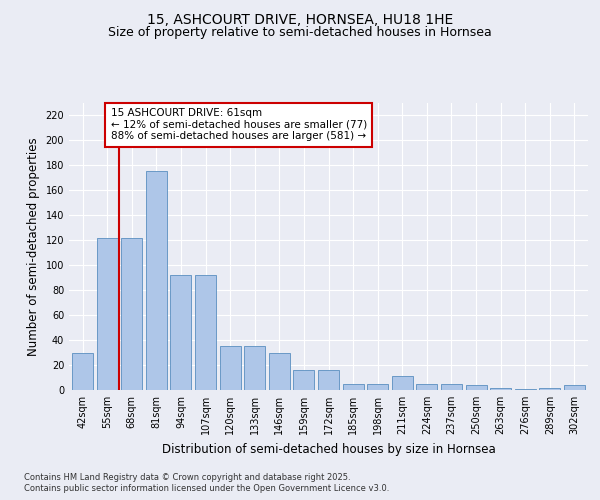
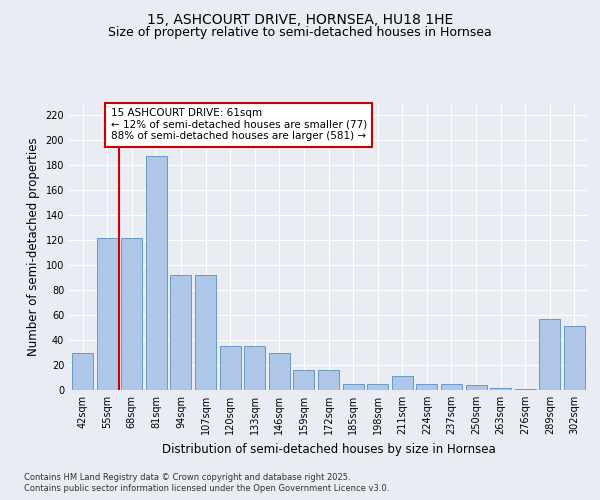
81sqm: 175 -> 187
289sqm: 2 -> 57
302sqm: 4 -> 51
